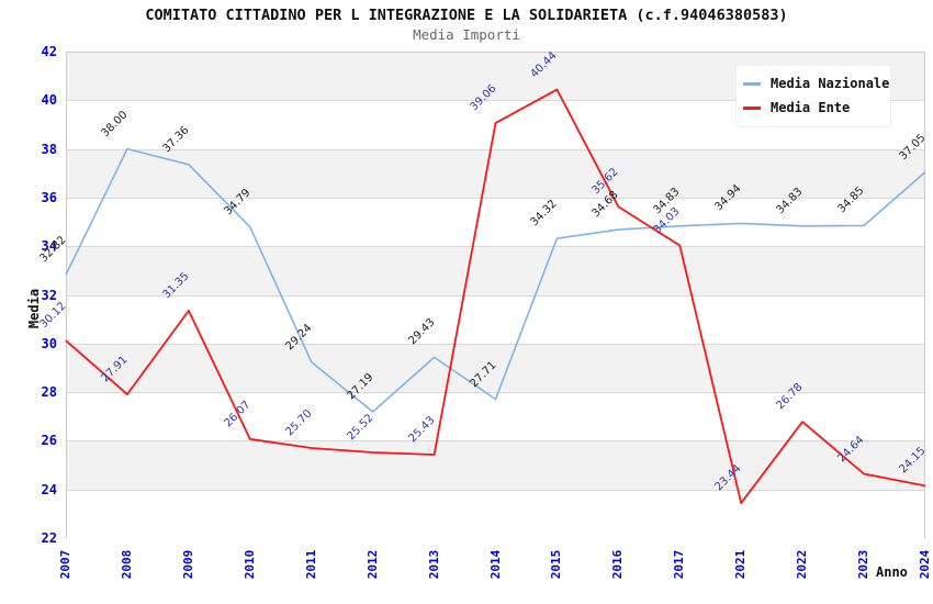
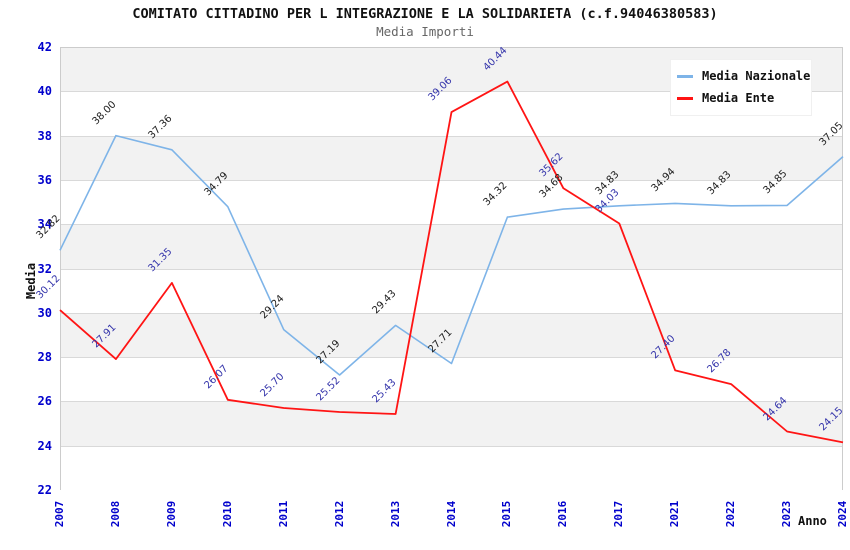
Media Ente/2021: 23.44 -> 27.40
